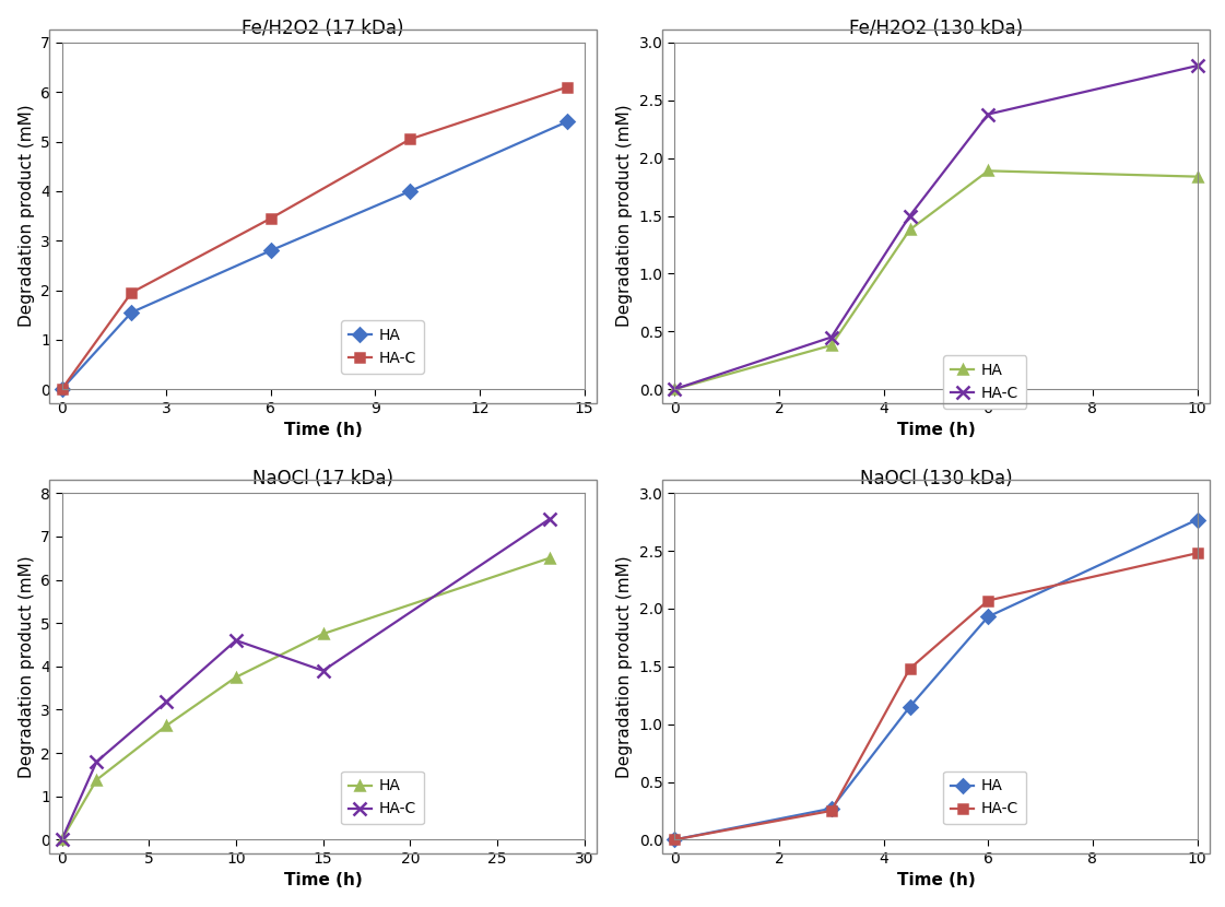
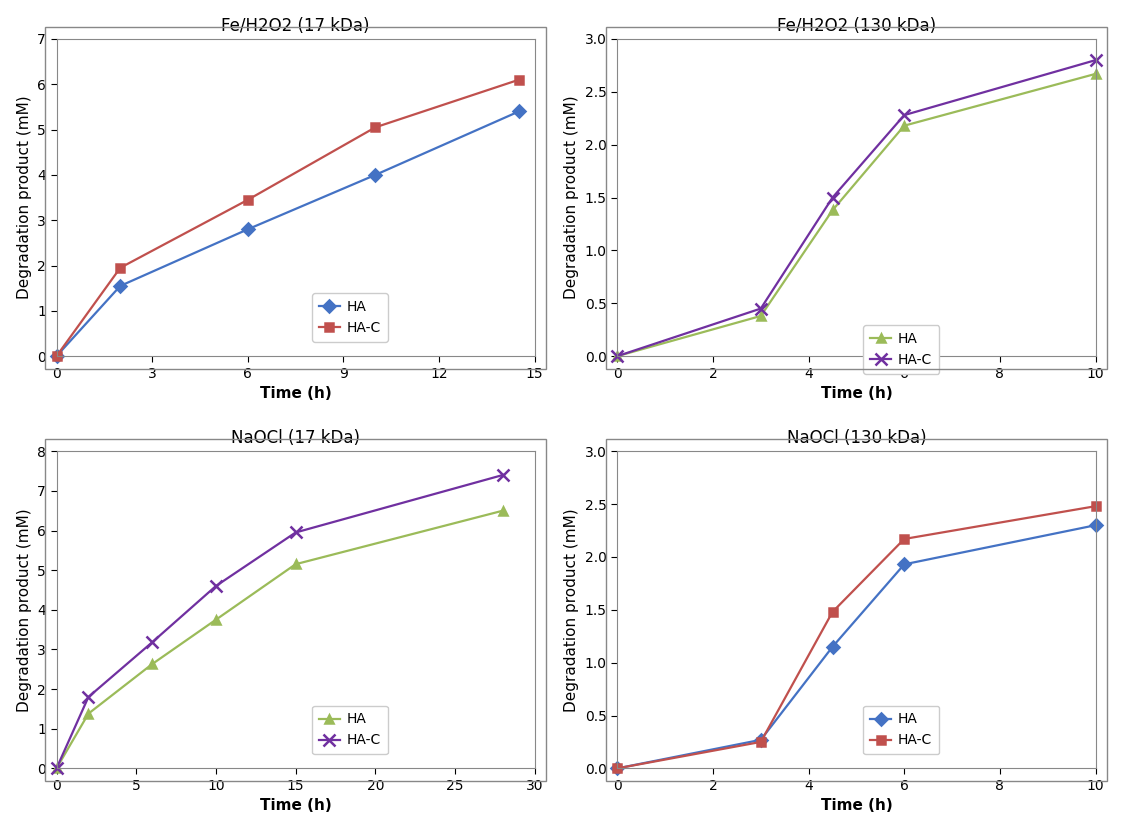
Fe/H2O2 (130 kDa)/HA/6: 1.89 -> 2.18
Fe/H2O2 (130 kDa)/HA-C/6: 2.38 -> 2.28
Fe/H2O2 (130 kDa)/HA/10: 1.84 -> 2.67
NaOCl (17 kDa)/HA/15: 4.75 -> 5.15
NaOCl (17 kDa)/HA-C/15: 3.90 -> 5.95
NaOCl (130 kDa)/HA-C/6: 2.07 -> 2.17
NaOCl (130 kDa)/HA/10: 2.77 -> 2.30
